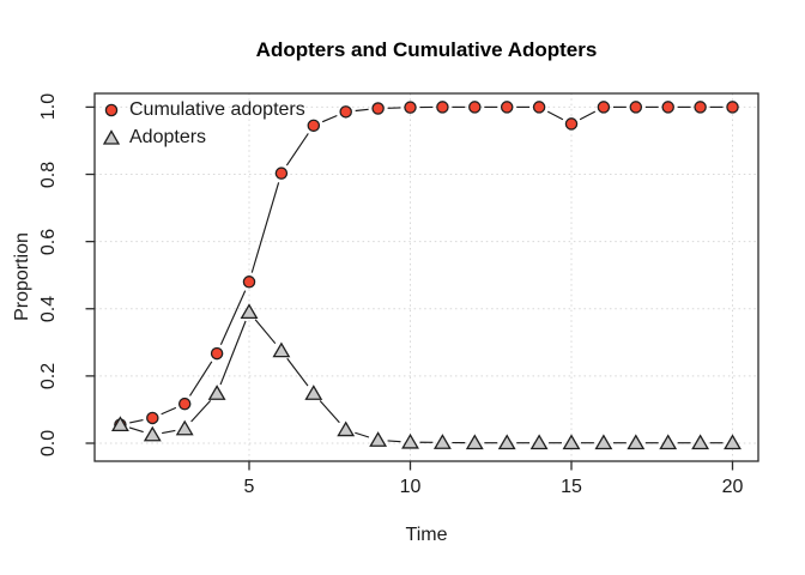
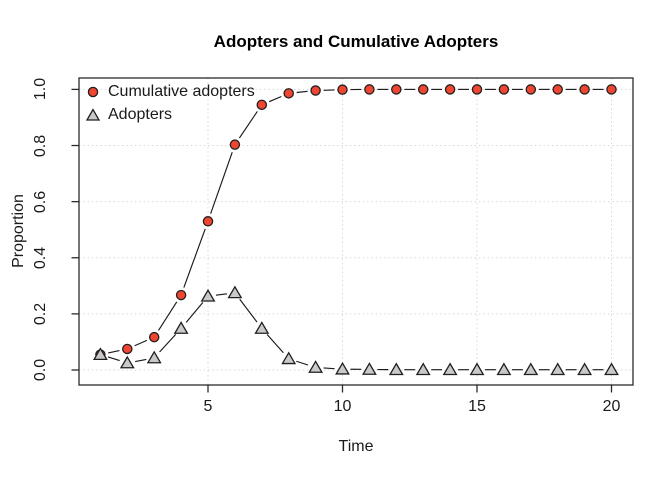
Cumulative adopters/5: 0.48 -> 0.53
Adopters/5: 0.39 -> 0.26
Cumulative adopters/15: 0.95 -> 1.00
